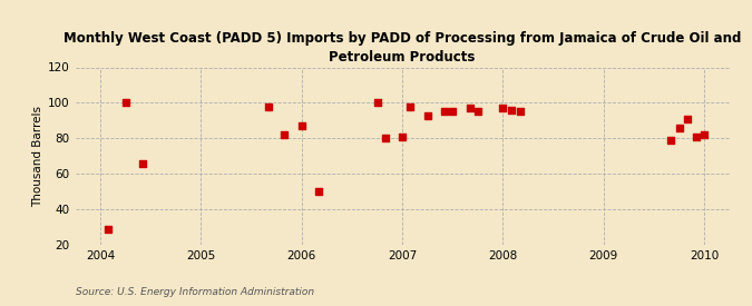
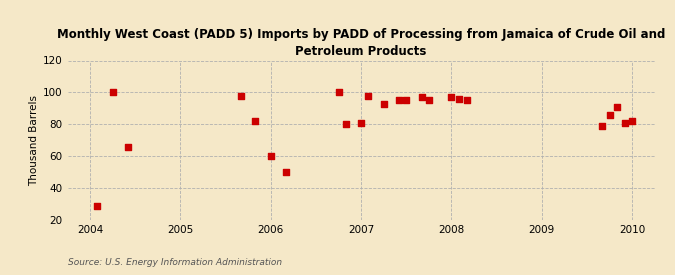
2006: 87 -> 60
